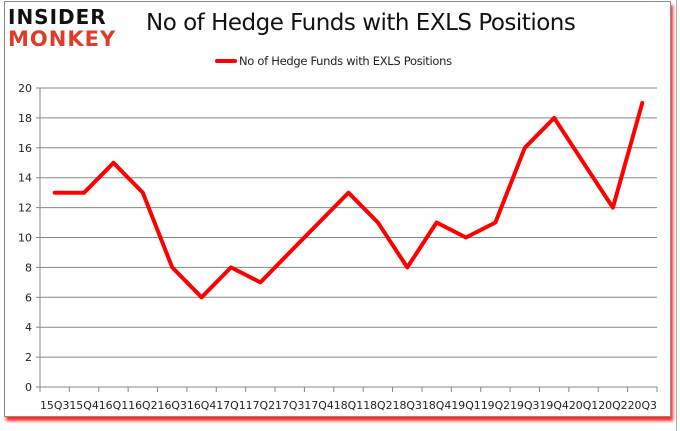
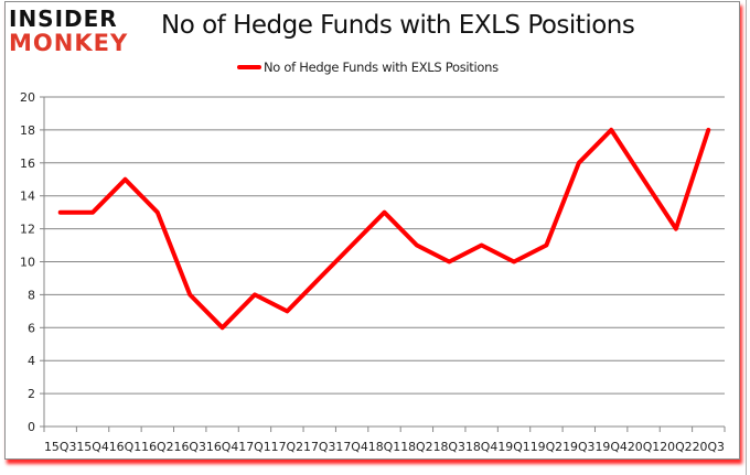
18Q3: 8 -> 10
20Q3: 19 -> 18
